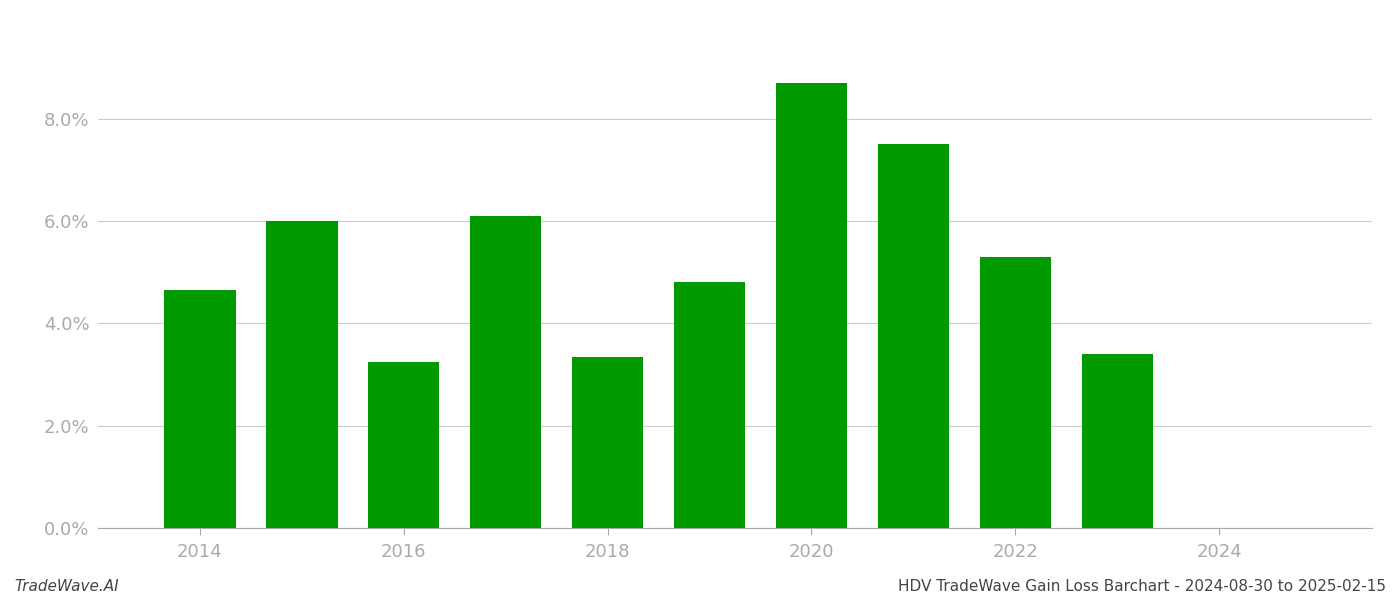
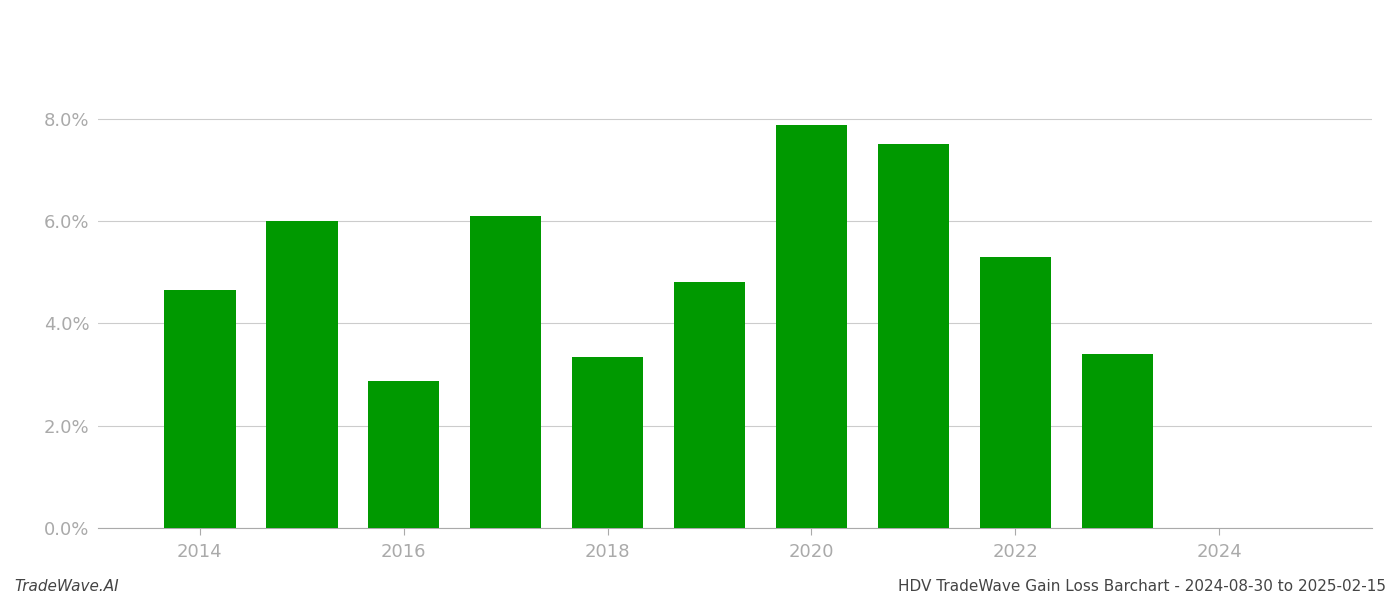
2016: 3.25% -> 2.88%
2020: 8.70% -> 7.88%
